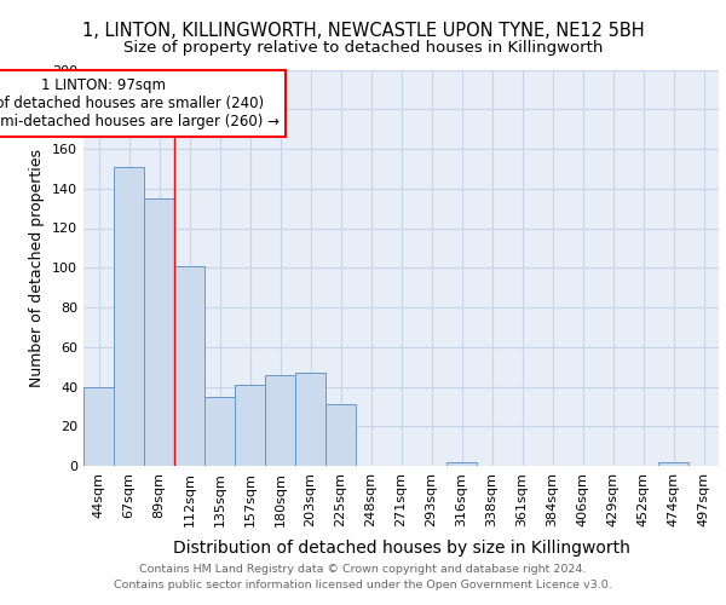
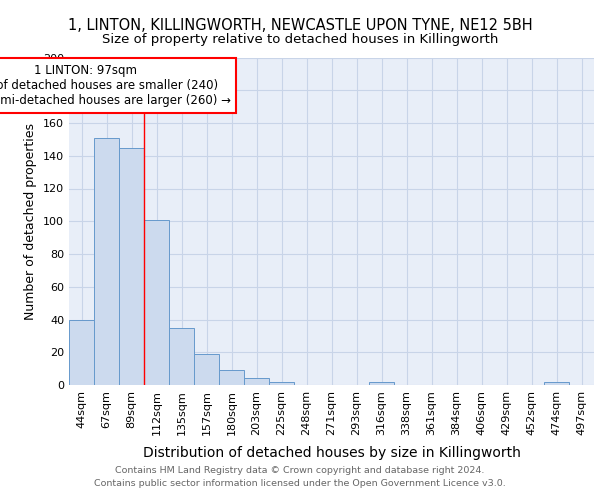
89sqm: 135 -> 145
157sqm: 41 -> 19
180sqm: 46 -> 9
203sqm: 47 -> 4
225sqm: 31 -> 2
